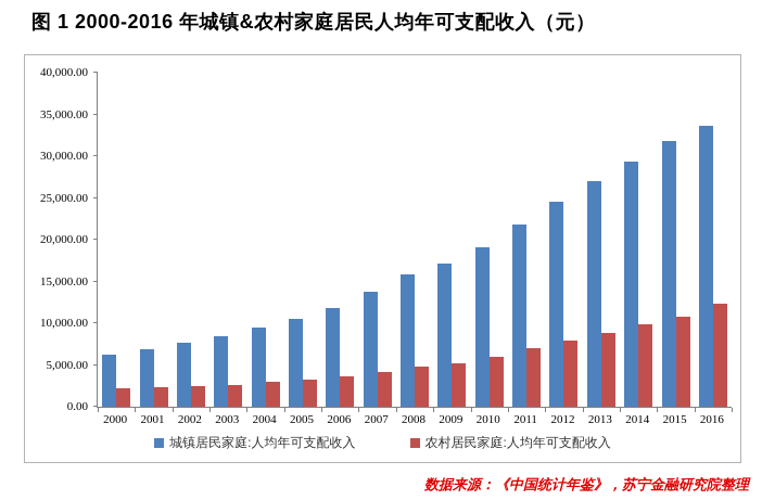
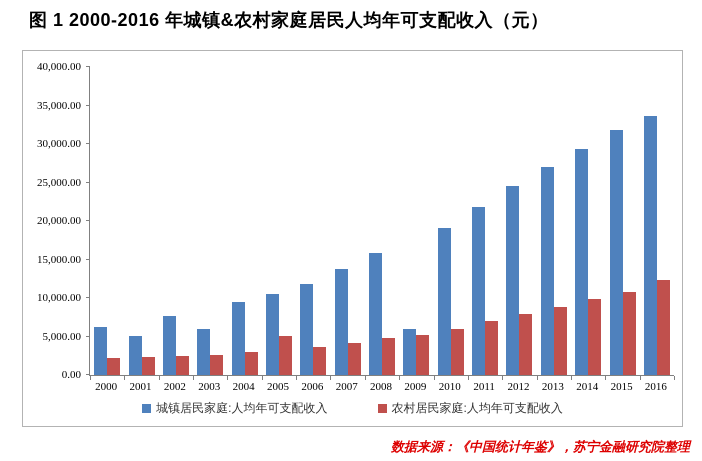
城镇居民家庭:人均年可支配收入/2001: 7000 -> 5000
城镇居民家庭:人均年可支配收入/2003: 8000 -> 6000
农村居民家庭:人均年可支配收入/2005: 3000 -> 5000
城镇居民家庭:人均年可支配收入/2009: 17000 -> 6000
